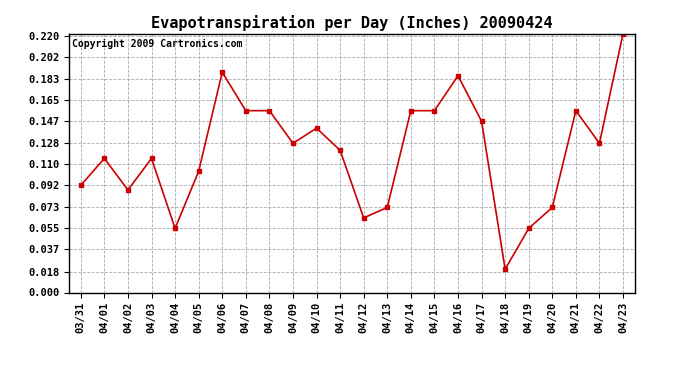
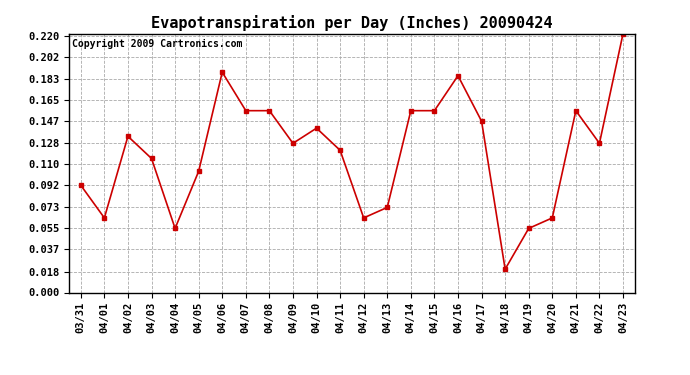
04/01: 0.115 -> 0.064
04/02: 0.088 -> 0.134
04/20: 0.073 -> 0.064
